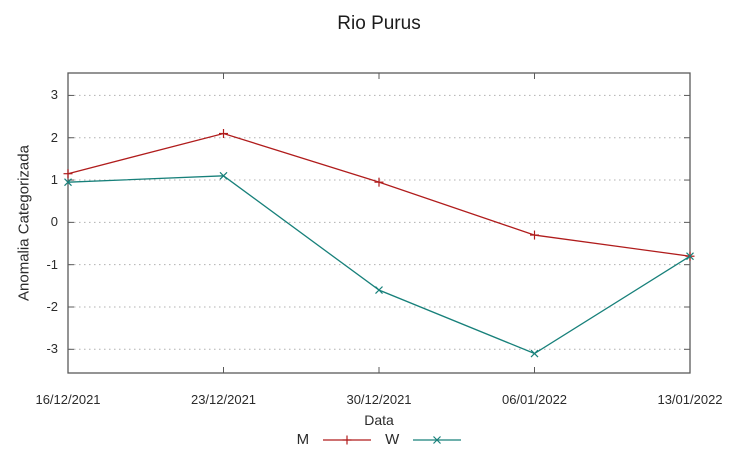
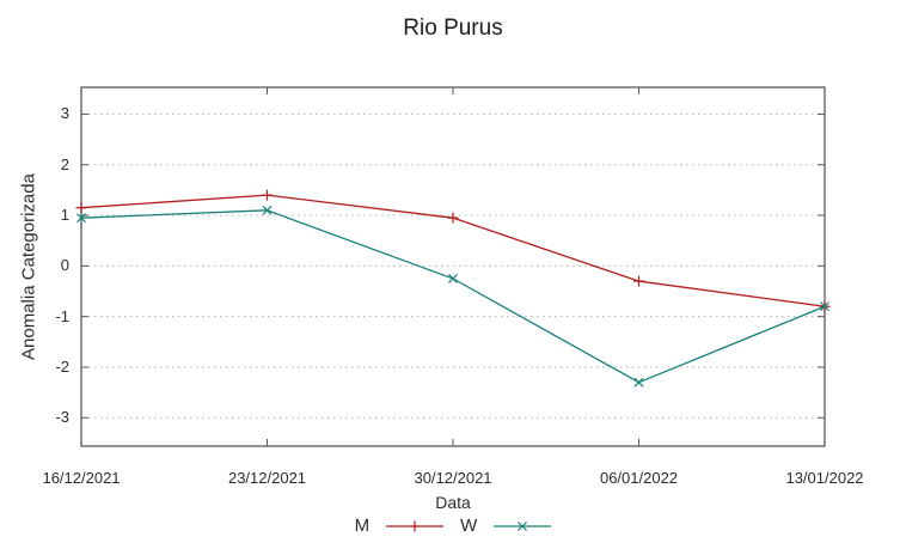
M/23/12/2021: 2.1 -> 1.4
W/30/12/2021: -1.6 -> -0.2
W/06/01/2022: -3.1 -> -2.3
